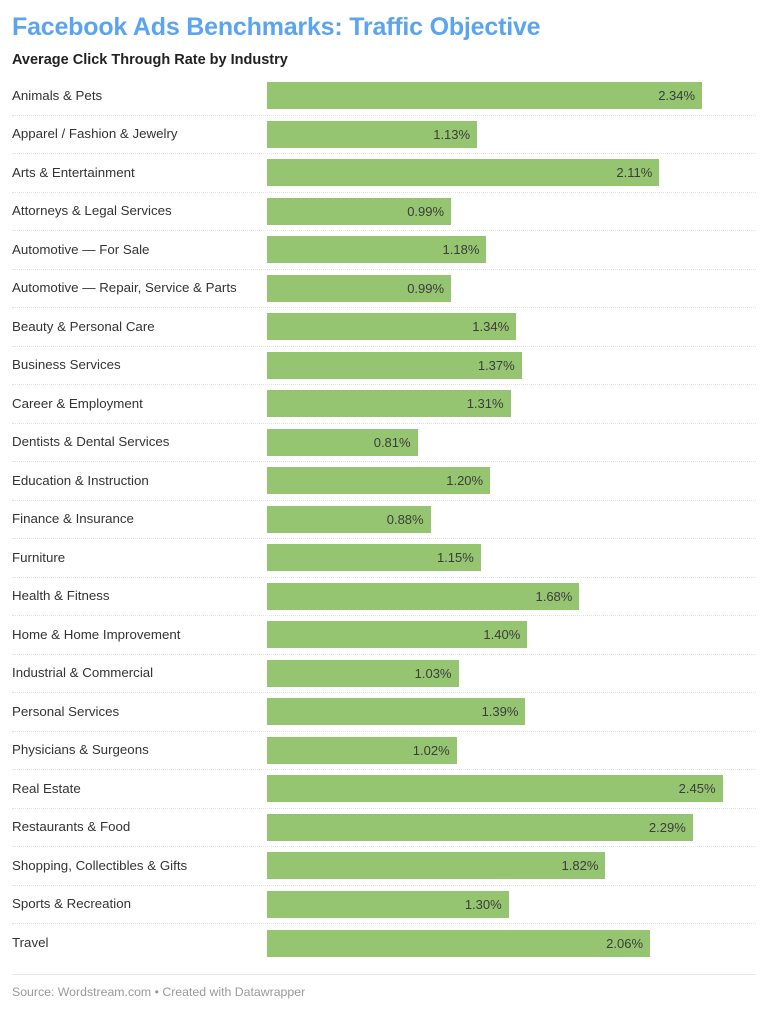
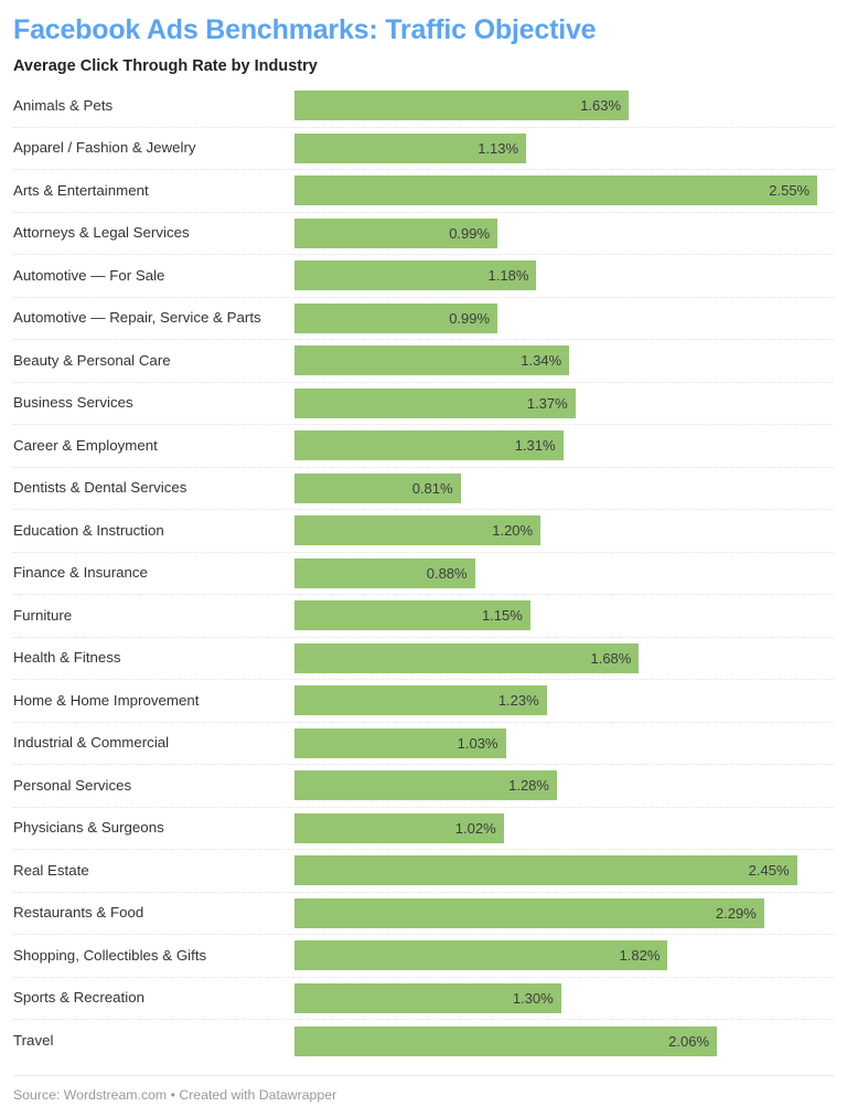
Animals & Pets: 2.34% -> 1.63%
Arts & Entertainment: 2.11% -> 2.55%
Home & Home Improvement: 1.40% -> 1.23%
Personal Services: 1.39% -> 1.28%
